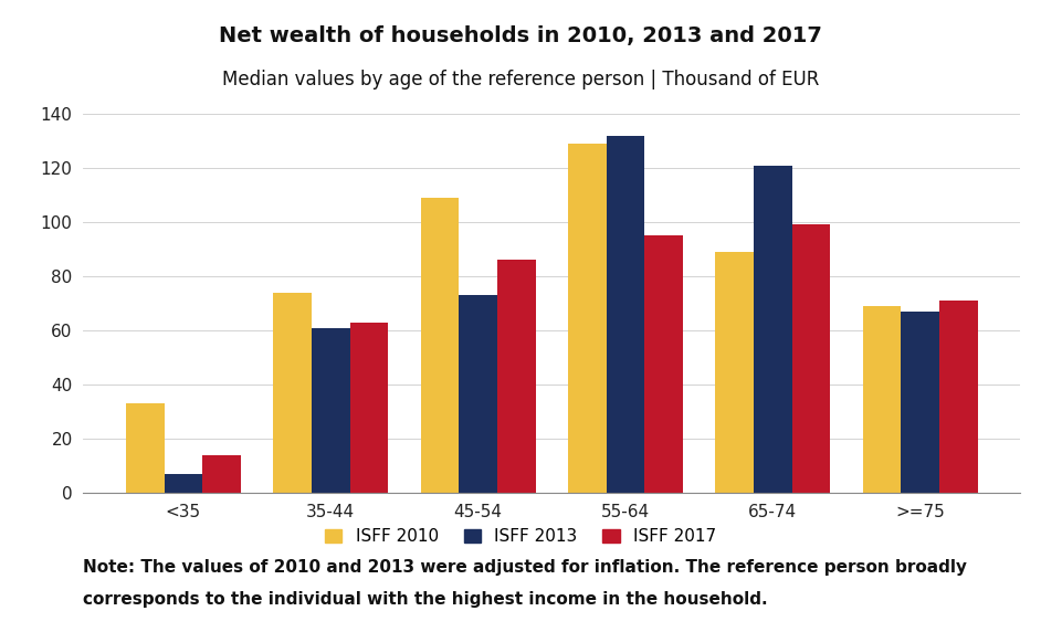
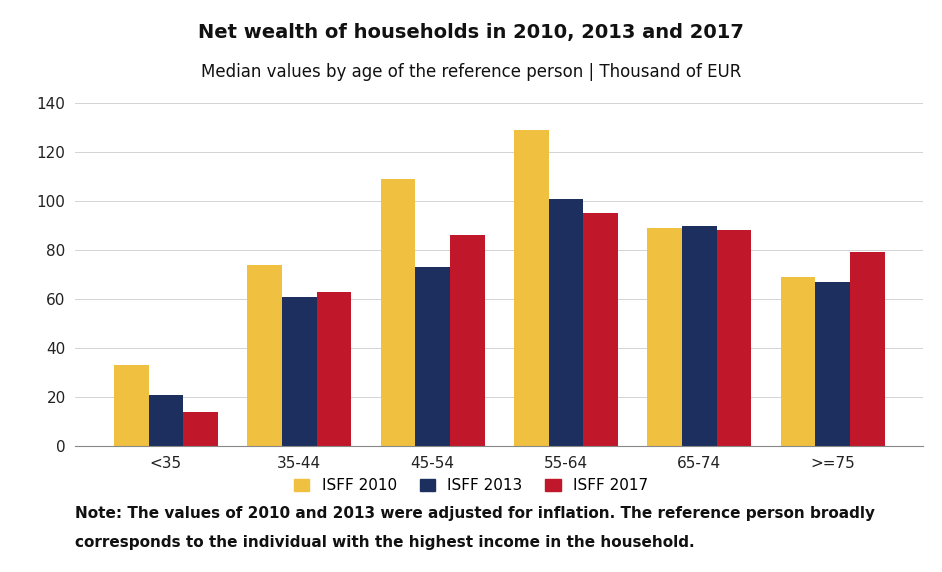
ISFF 2013/<35: 7 -> 21
ISFF 2013/55-64: 132 -> 101
ISFF 2013/65-74: 121 -> 90
ISFF 2017/65-74: 99 -> 88
ISFF 2017/>=75: 71 -> 79
